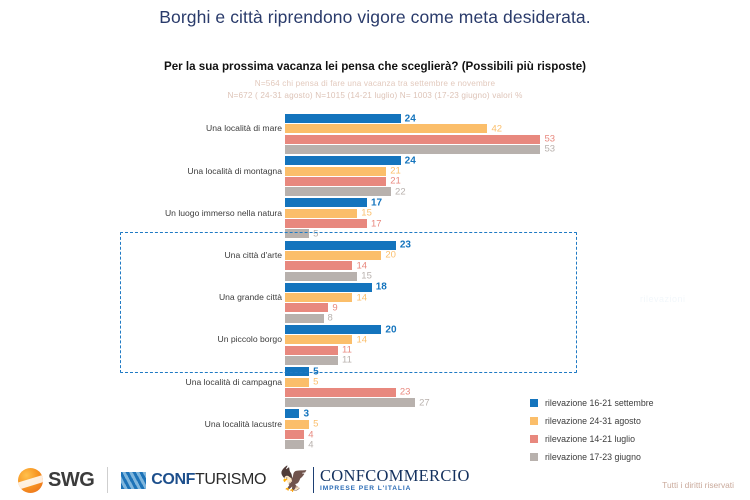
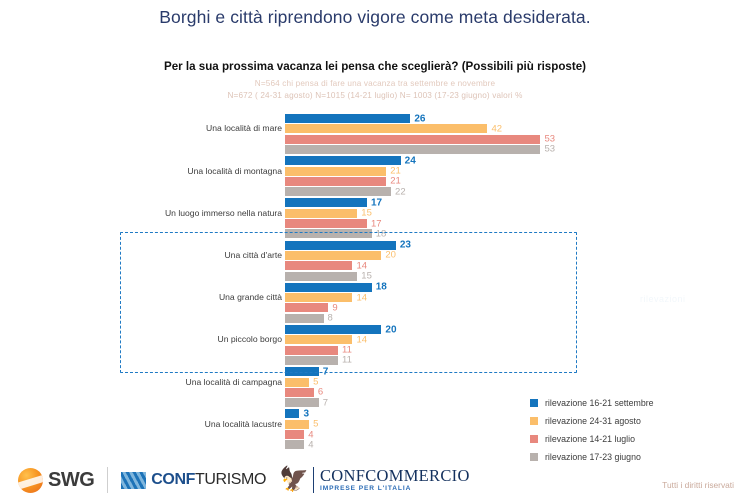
rilevazione 16-21 settembre/Una località di mare: 24 -> 26
rilevazione 17-23 giugno/Un luogo immerso nella natura: 5 -> 18
rilevazione 16-21 settembre/Una località di campagna: 5 -> 7
rilevazione 14-21 luglio/Una località di campagna: 23 -> 6
rilevazione 17-23 giugno/Una località di campagna: 27 -> 7
